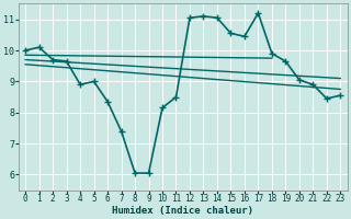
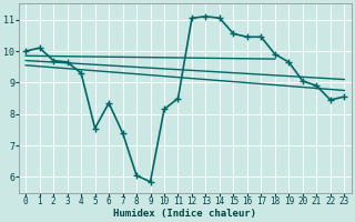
4: 8.90 -> 9.30
5: 9.00 -> 7.55
9: 6.05 -> 5.85
17: 11.20 -> 10.45
